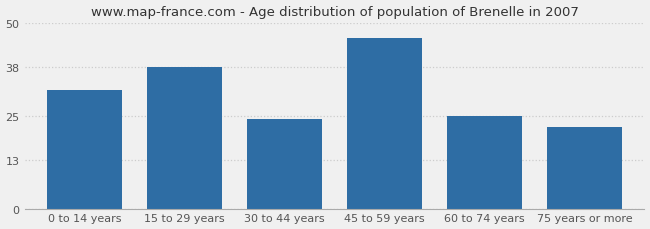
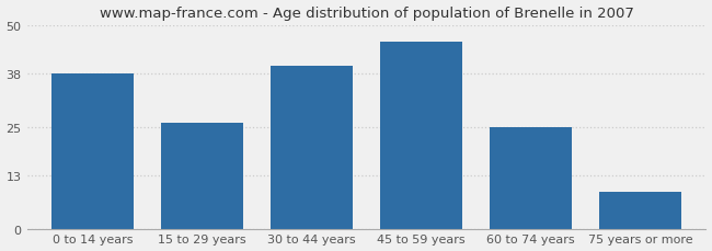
0 to 14 years: 32 -> 38
15 to 29 years: 38 -> 26
30 to 44 years: 24 -> 40
75 years or more: 22 -> 9
